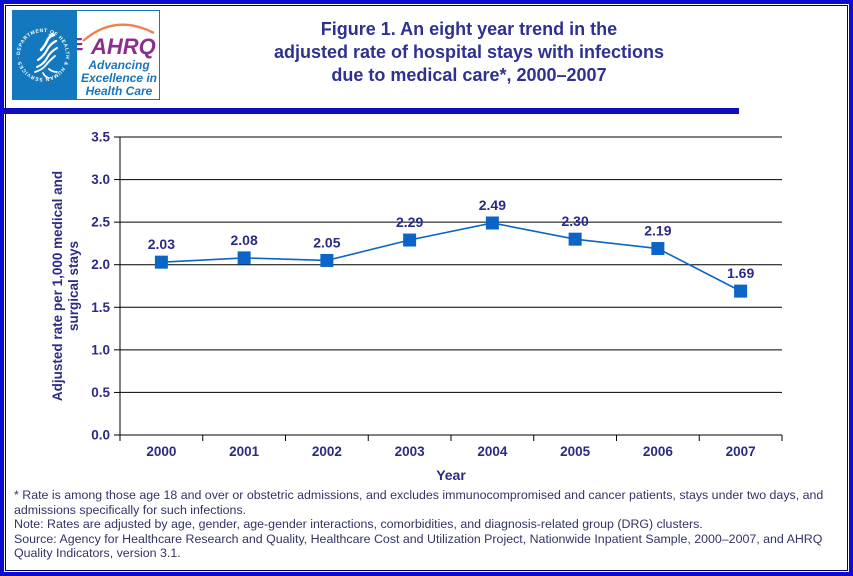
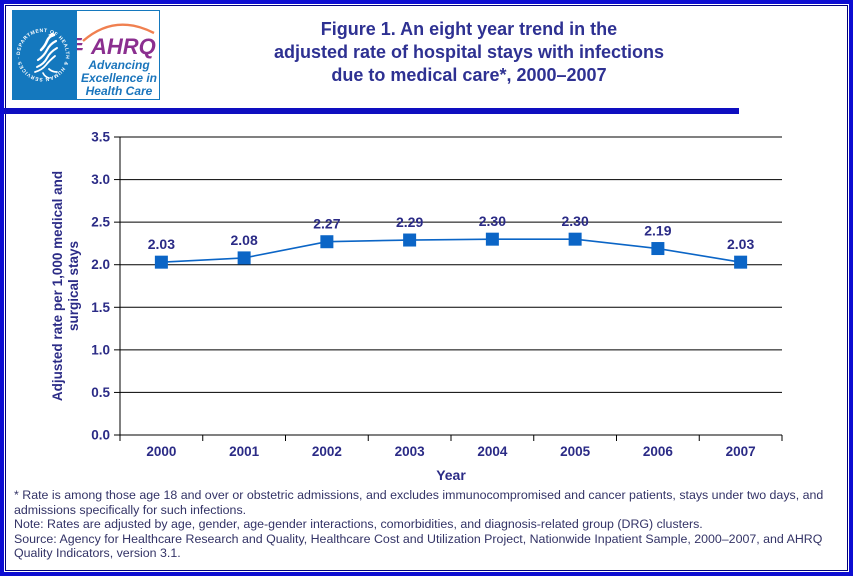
2002: 2.05 -> 2.27
2004: 2.49 -> 2.30
2007: 1.69 -> 2.03
